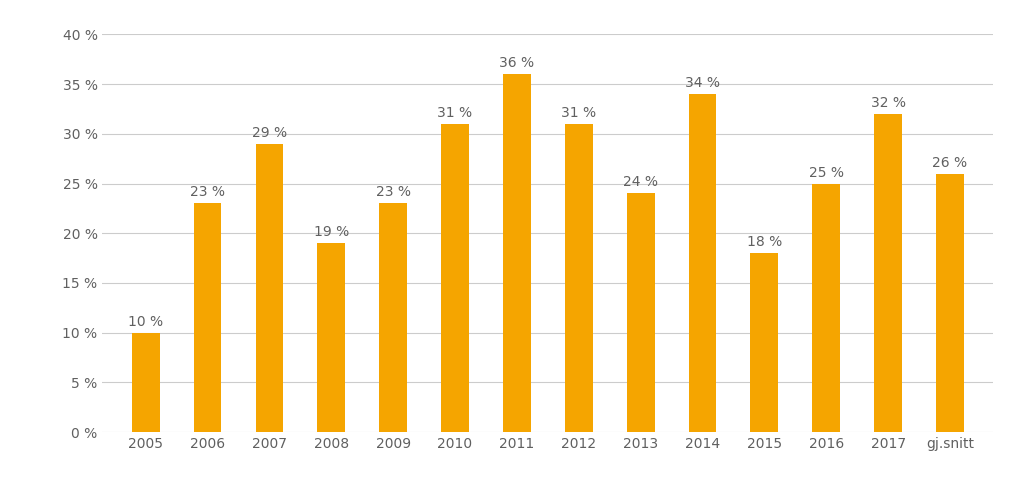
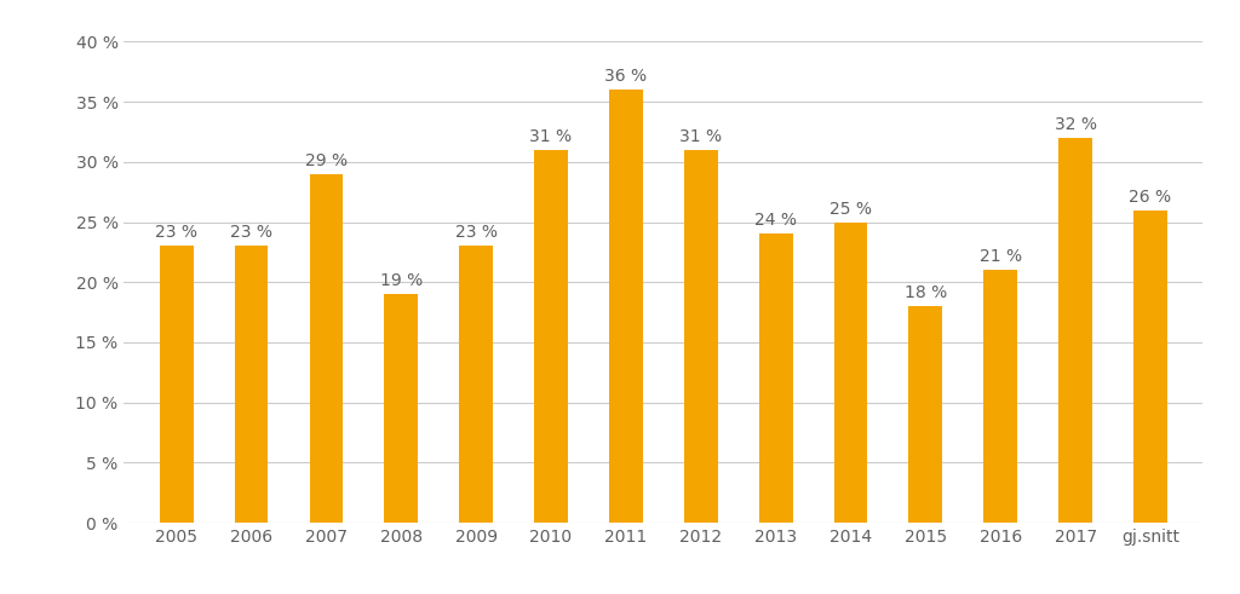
2005: 10 -> 23
2014: 34 -> 25
2016: 25 -> 21
